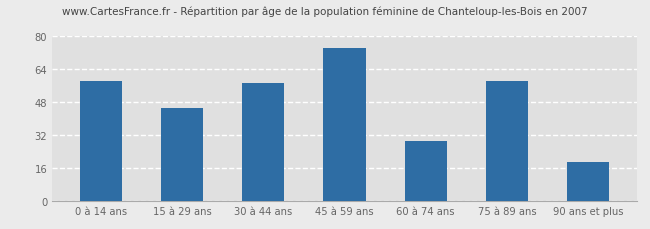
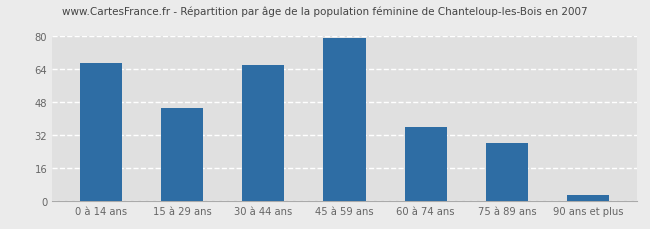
0 à 14 ans: 58 -> 67
30 à 44 ans: 57 -> 66
45 à 59 ans: 74 -> 79
60 à 74 ans: 29 -> 36
75 à 89 ans: 58 -> 28
90 ans et plus: 19 -> 3
